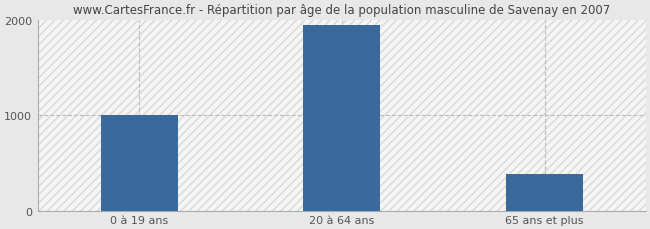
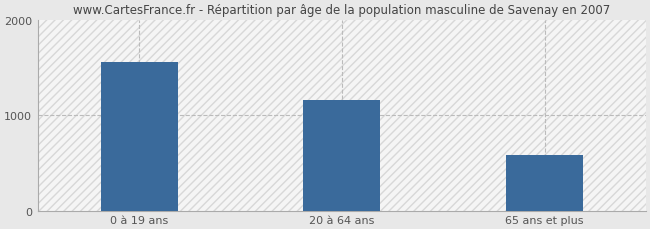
0 à 19 ans: 1000 -> 1560
20 à 64 ans: 1950 -> 1160
65 ans et plus: 380 -> 580
